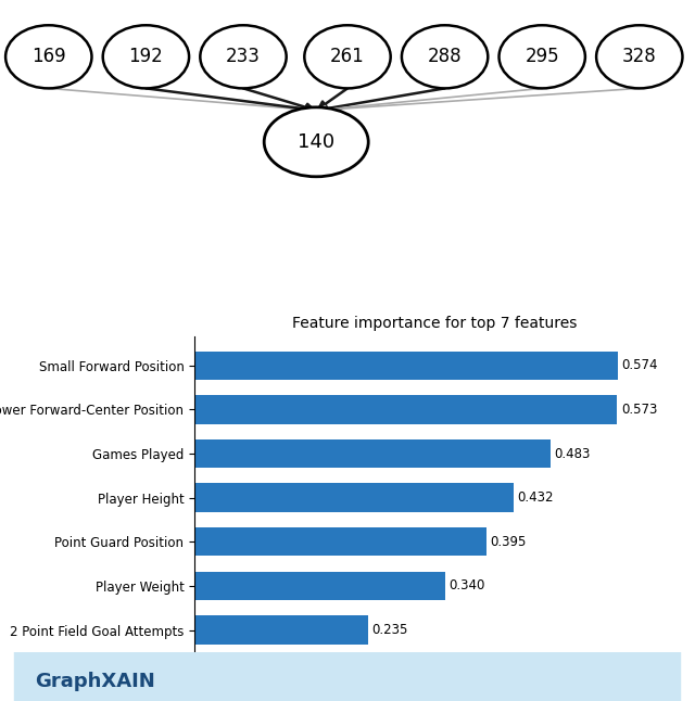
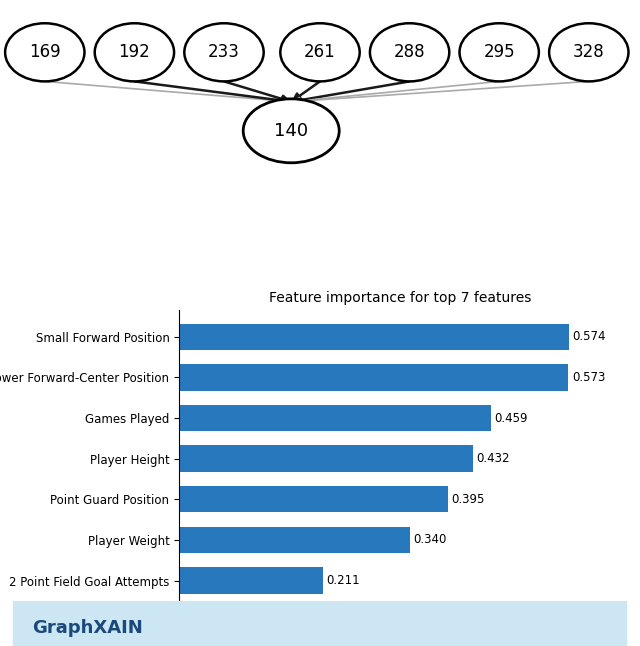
Games Played: 0.483 -> 0.459
2 Point Field Goal Attempts: 0.235 -> 0.211
